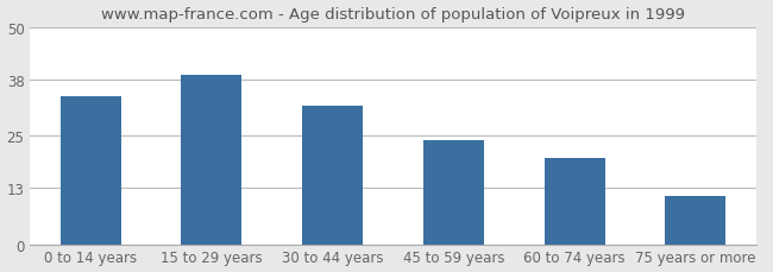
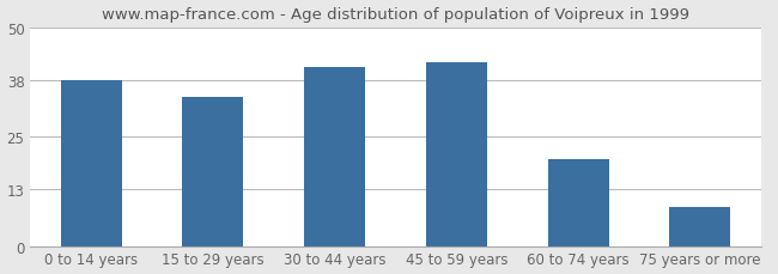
0 to 14 years: 34 -> 38
15 to 29 years: 39 -> 34
30 to 44 years: 32 -> 41
45 to 59 years: 24 -> 42
75 years or more: 11 -> 9
